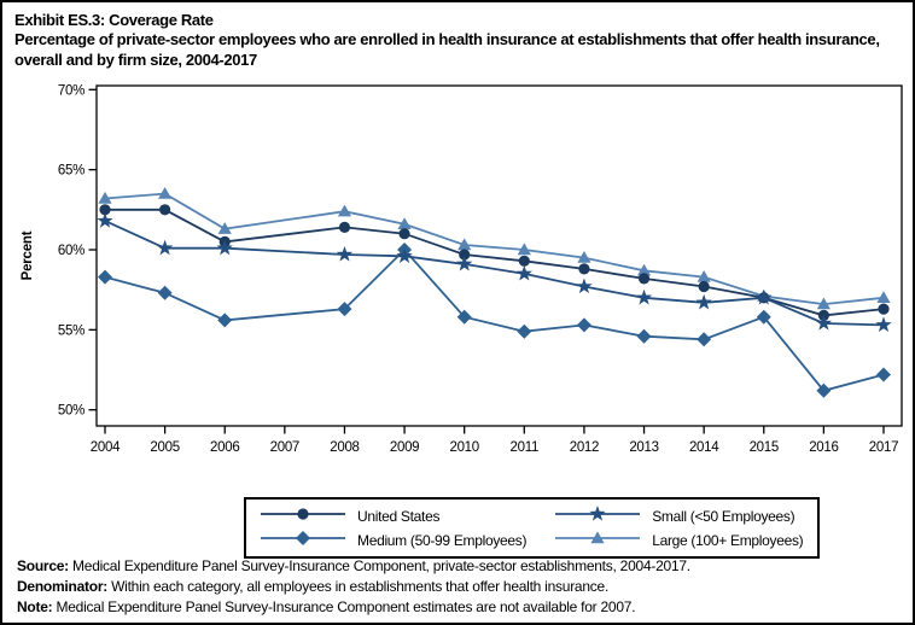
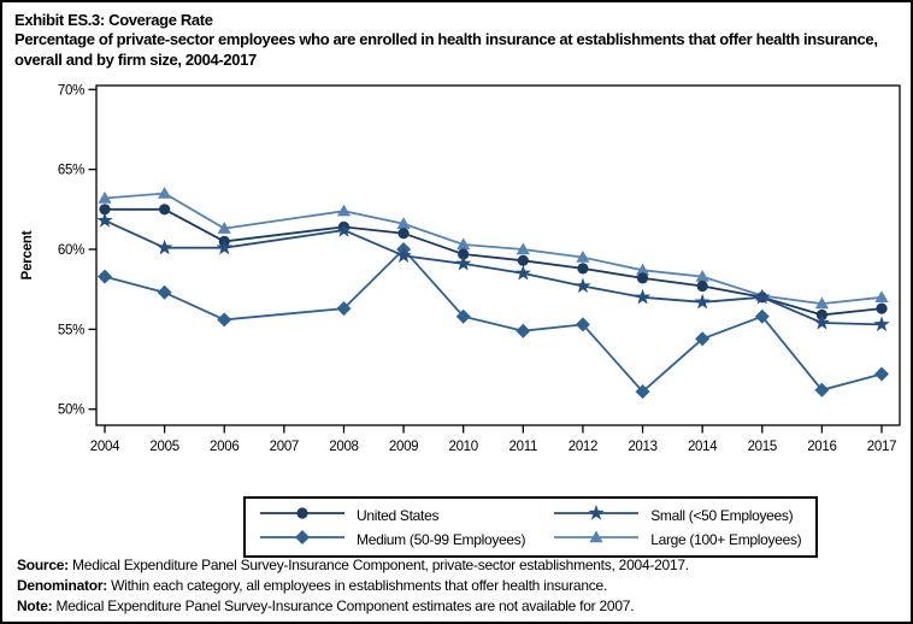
Small (<50 Employees)/2008: 59.7% -> 61.2%
Medium (50-99 Employees)/2013: 54.6% -> 51.1%
